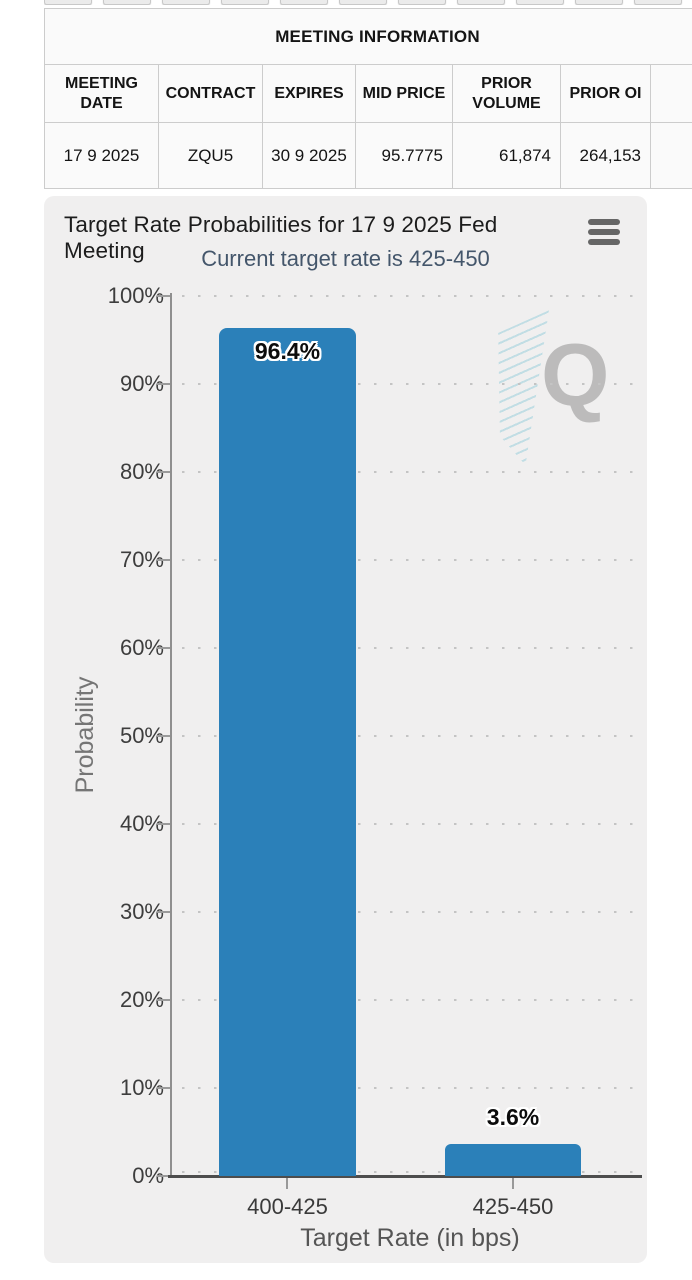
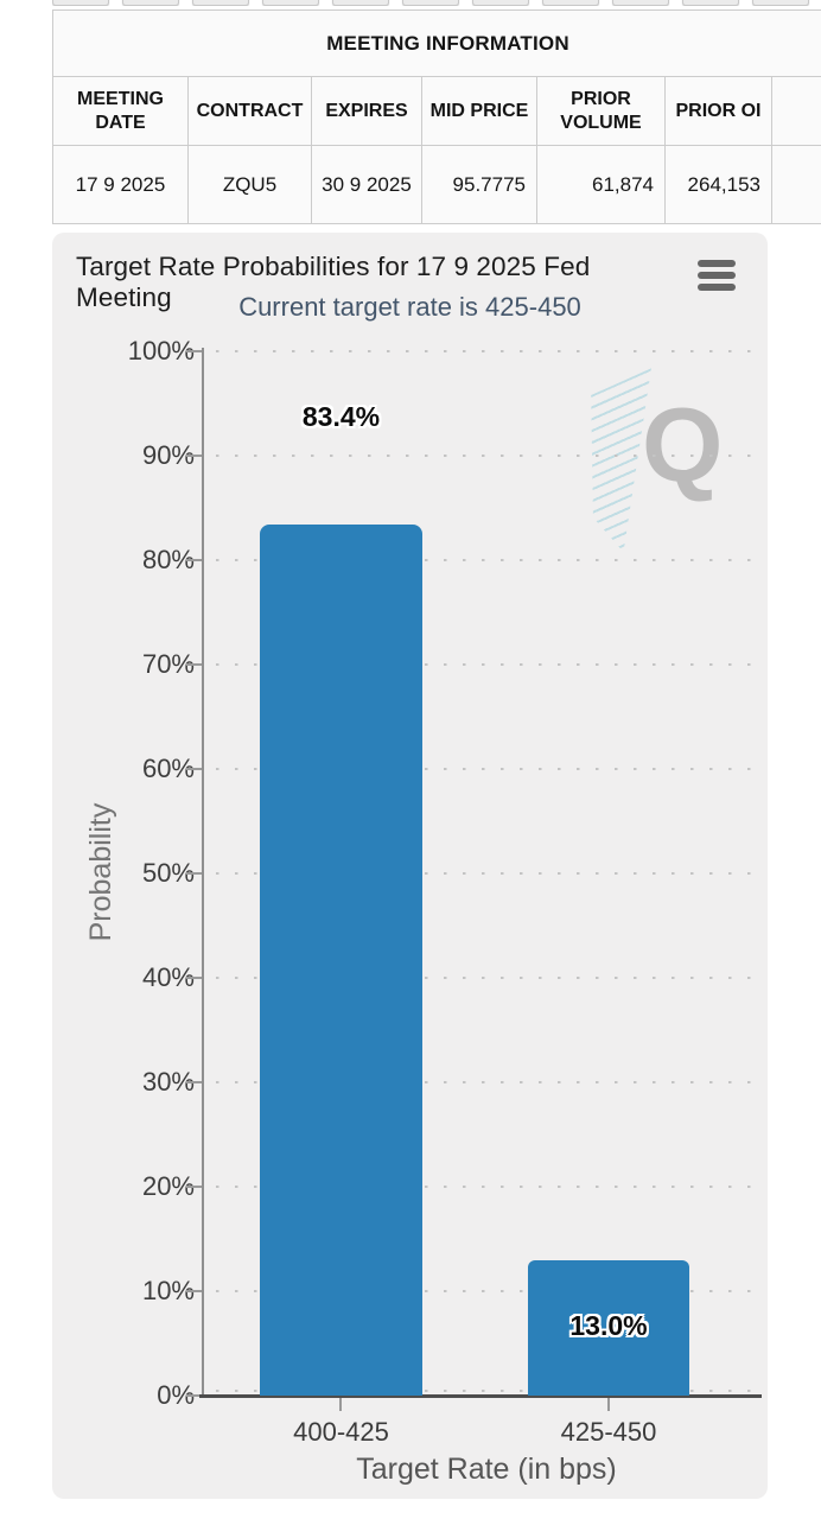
400-425: 96.4% -> 83.4%
425-450: 3.6% -> 13.0%
